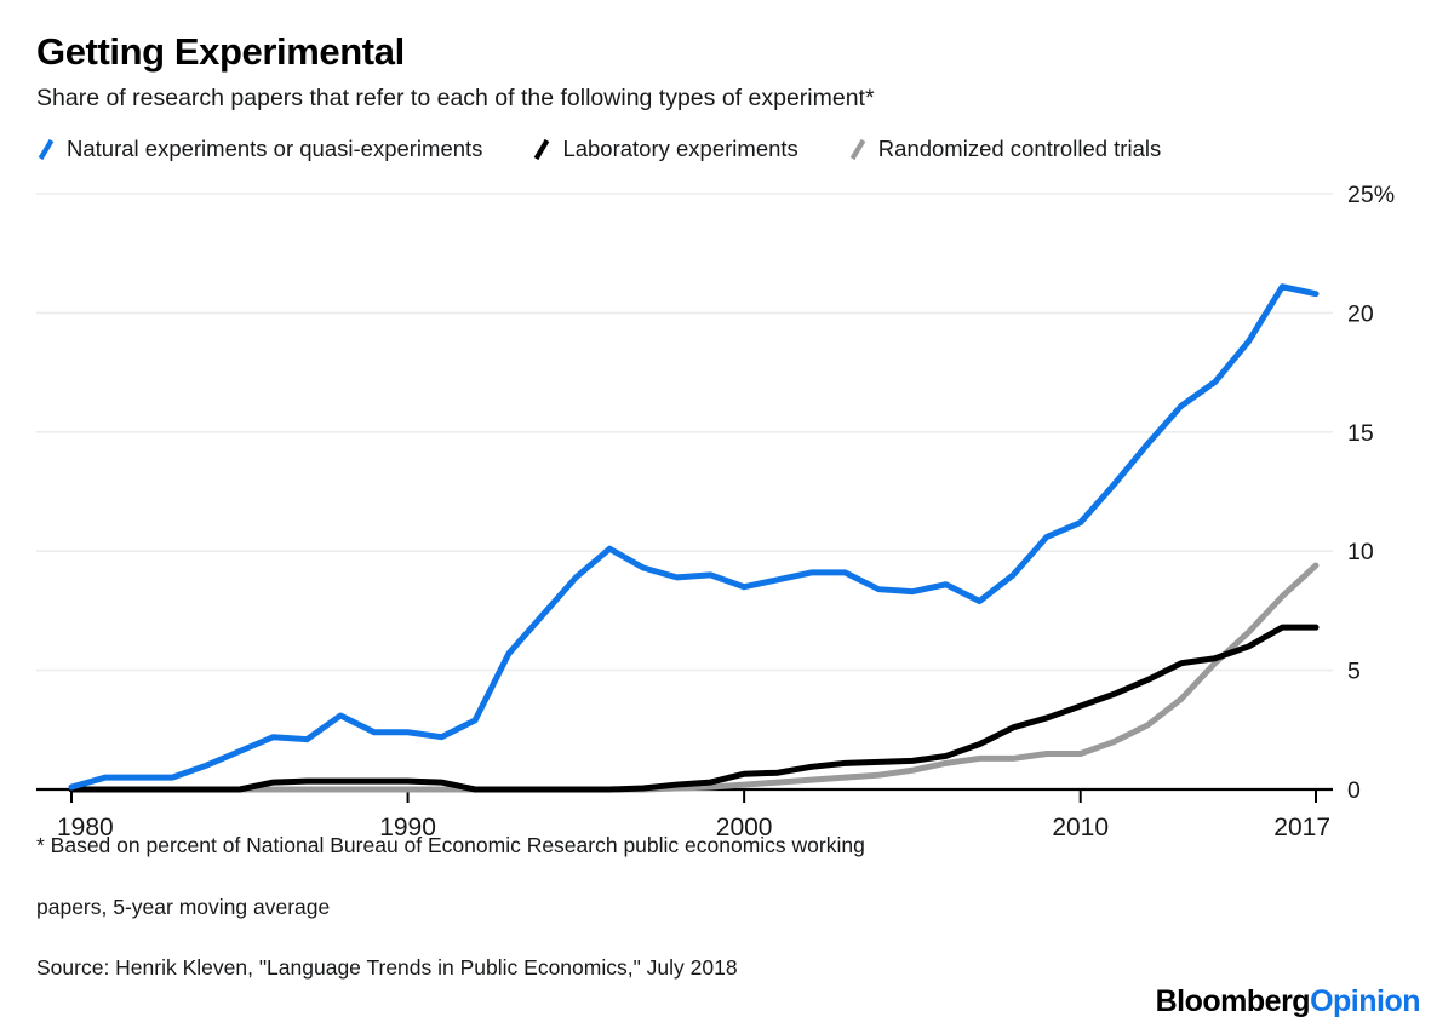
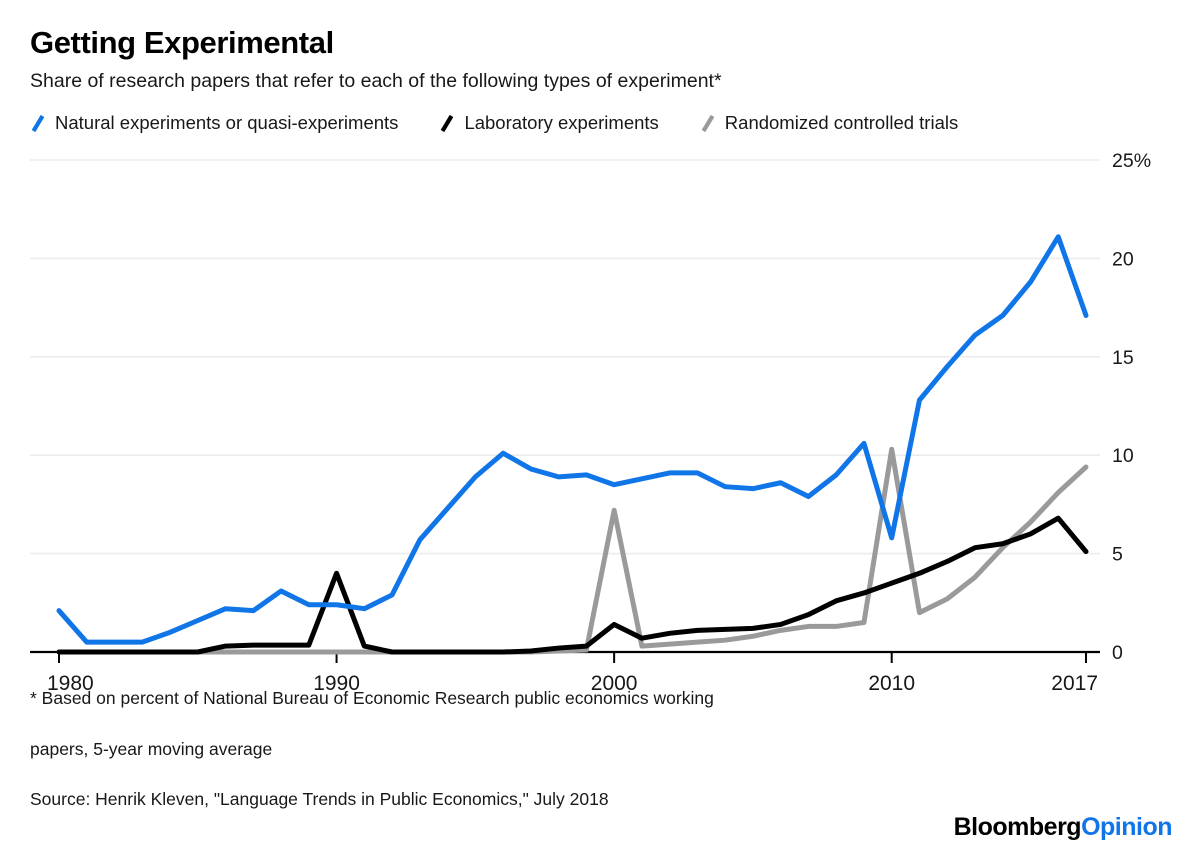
Natural experiments or quasi-experiments/1980: 0.1% -> 2.1%
Laboratory experiments/1990: 0.3% -> 4.0%
Laboratory experiments/2000: 0.7% -> 1.4%
Randomized controlled trials/2000: 0.2% -> 7.2%
Natural experiments or quasi-experiments/2010: 11.2% -> 5.8%
Randomized controlled trials/2010: 1.5% -> 10.3%
Natural experiments or quasi-experiments/2017: 20.8% -> 17.1%
Laboratory experiments/2017: 6.8% -> 5.1%
